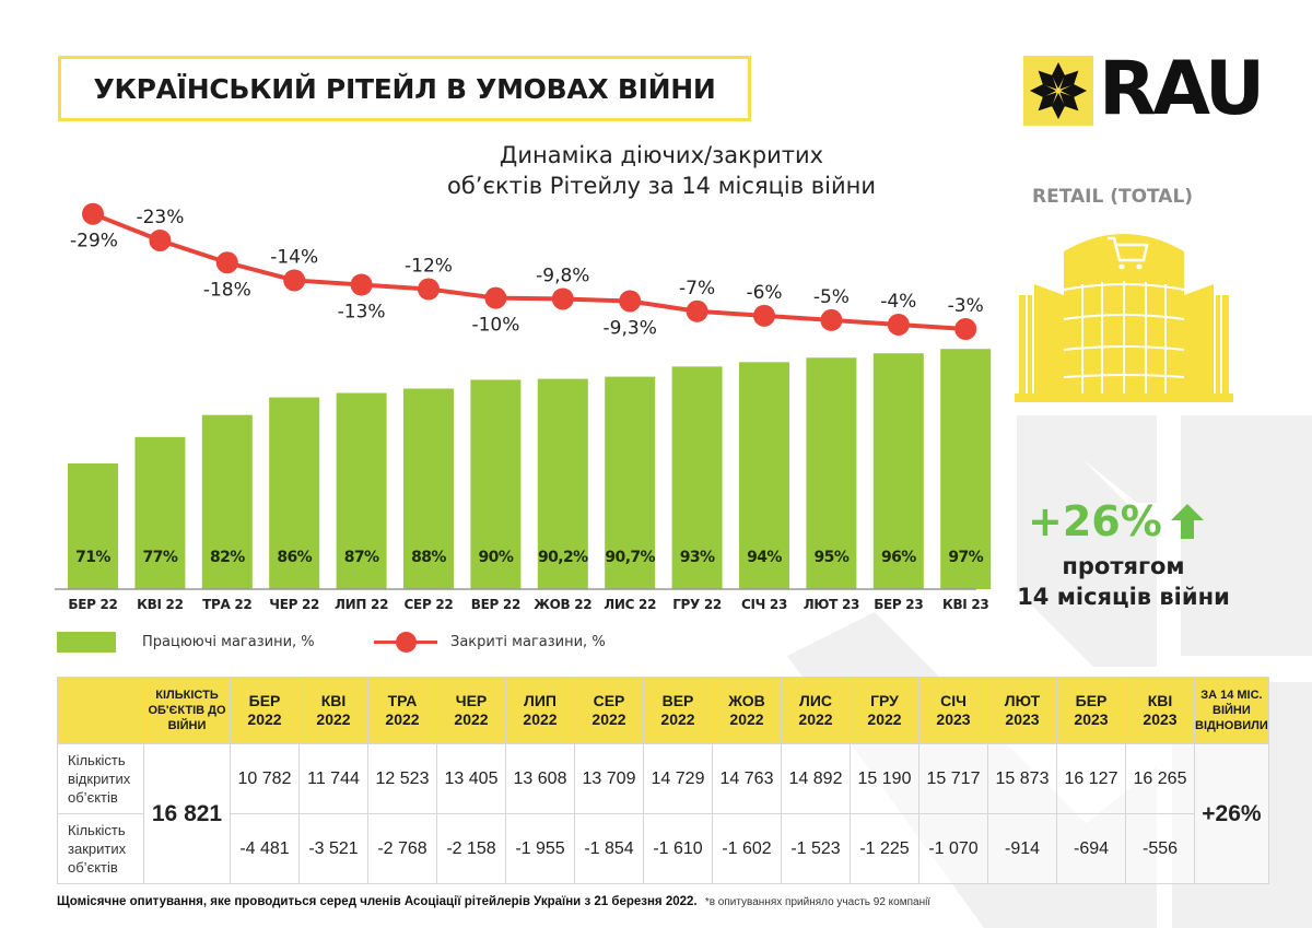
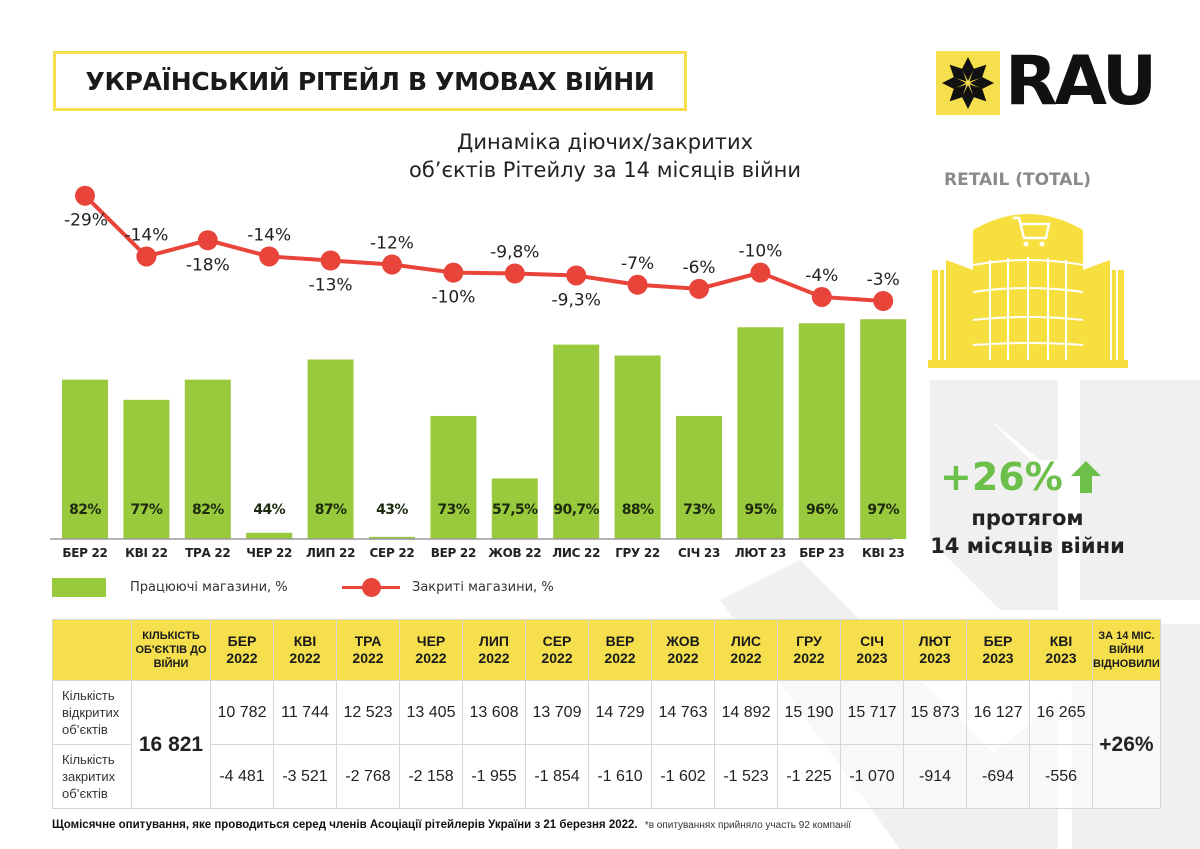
Працюючі магазини, %/БЕР 22: 71% -> 82%
Закриті магазини, %/КВІ 22: -23% -> -14%
Працюючі магазини, %/ЧЕР 22: 86% -> 44%
Працюючі магазини, %/СЕР 22: 88% -> 43%
Працюючі магазини, %/ВЕР 22: 90% -> 73%
Працюючі магазини, %/ЖОВ 22: 90,2% -> 57,5%
Працюючі магазини, %/ГРУ 22: 93% -> 88%
Працюючі магазини, %/СІЧ 23: 94% -> 73%
Закриті магазини, %/ЛЮТ 23: -5% -> -10%
